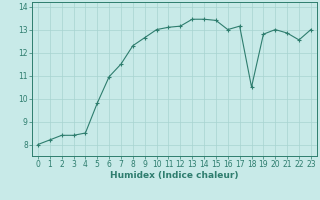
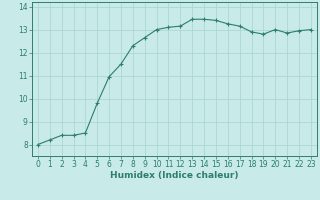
16: 13.00 -> 13.25
18: 10.50 -> 12.90
22: 12.55 -> 12.95
